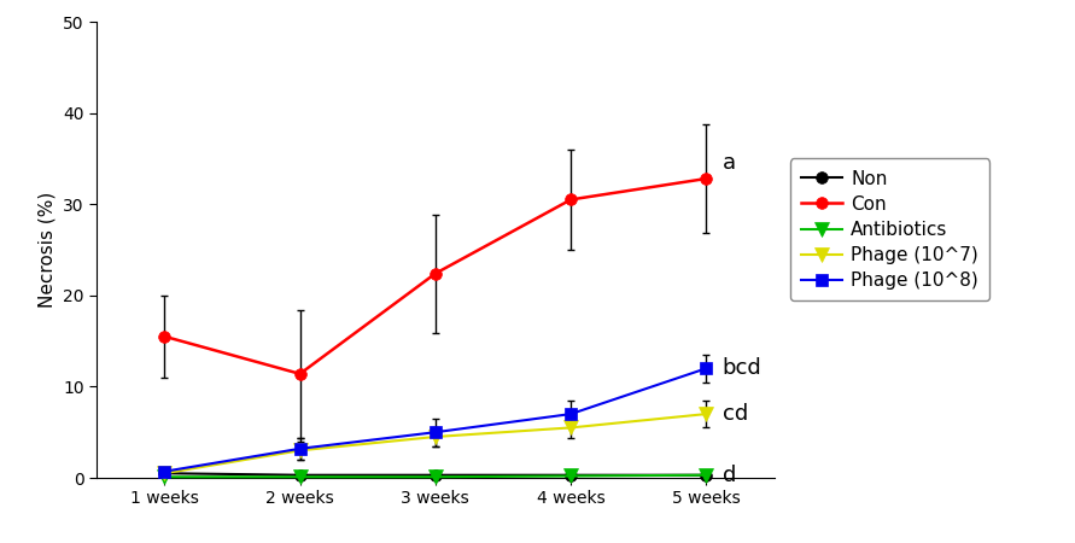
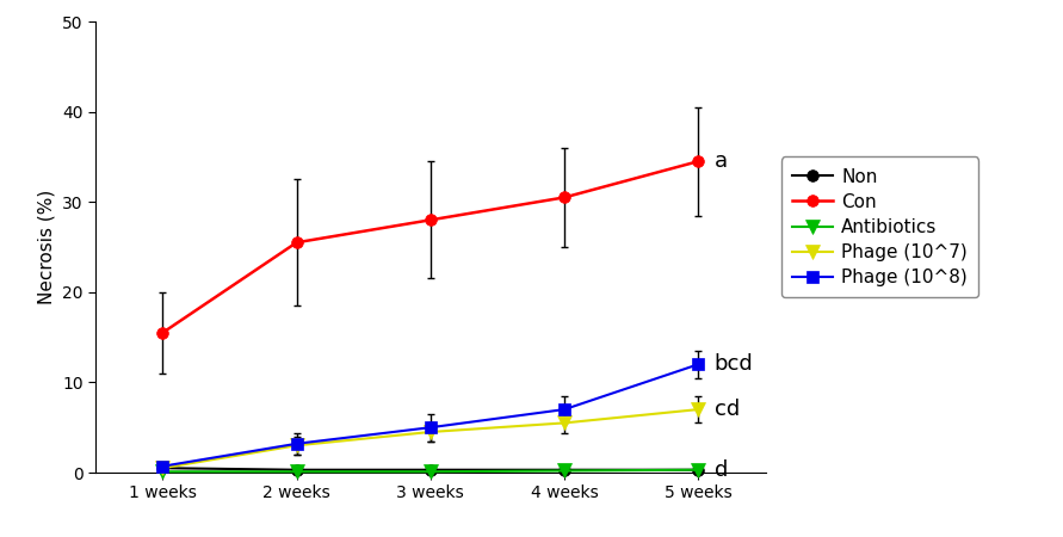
Con/2 weeks: 11.4 -> 25.5
Con/3 weeks: 22.4 -> 28.0
Con/5 weeks: 32.8 -> 34.5
